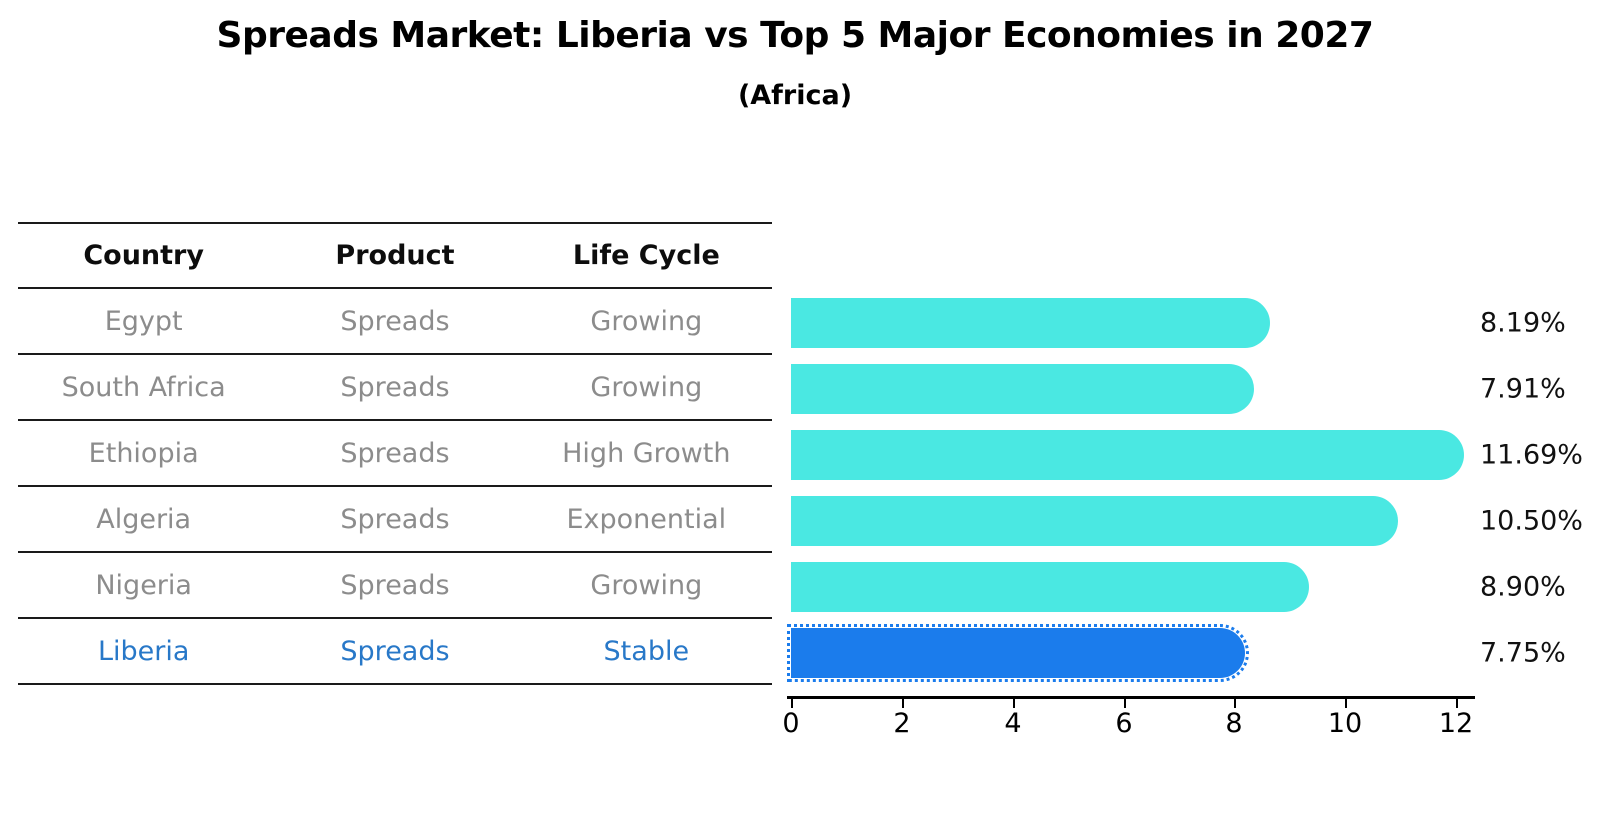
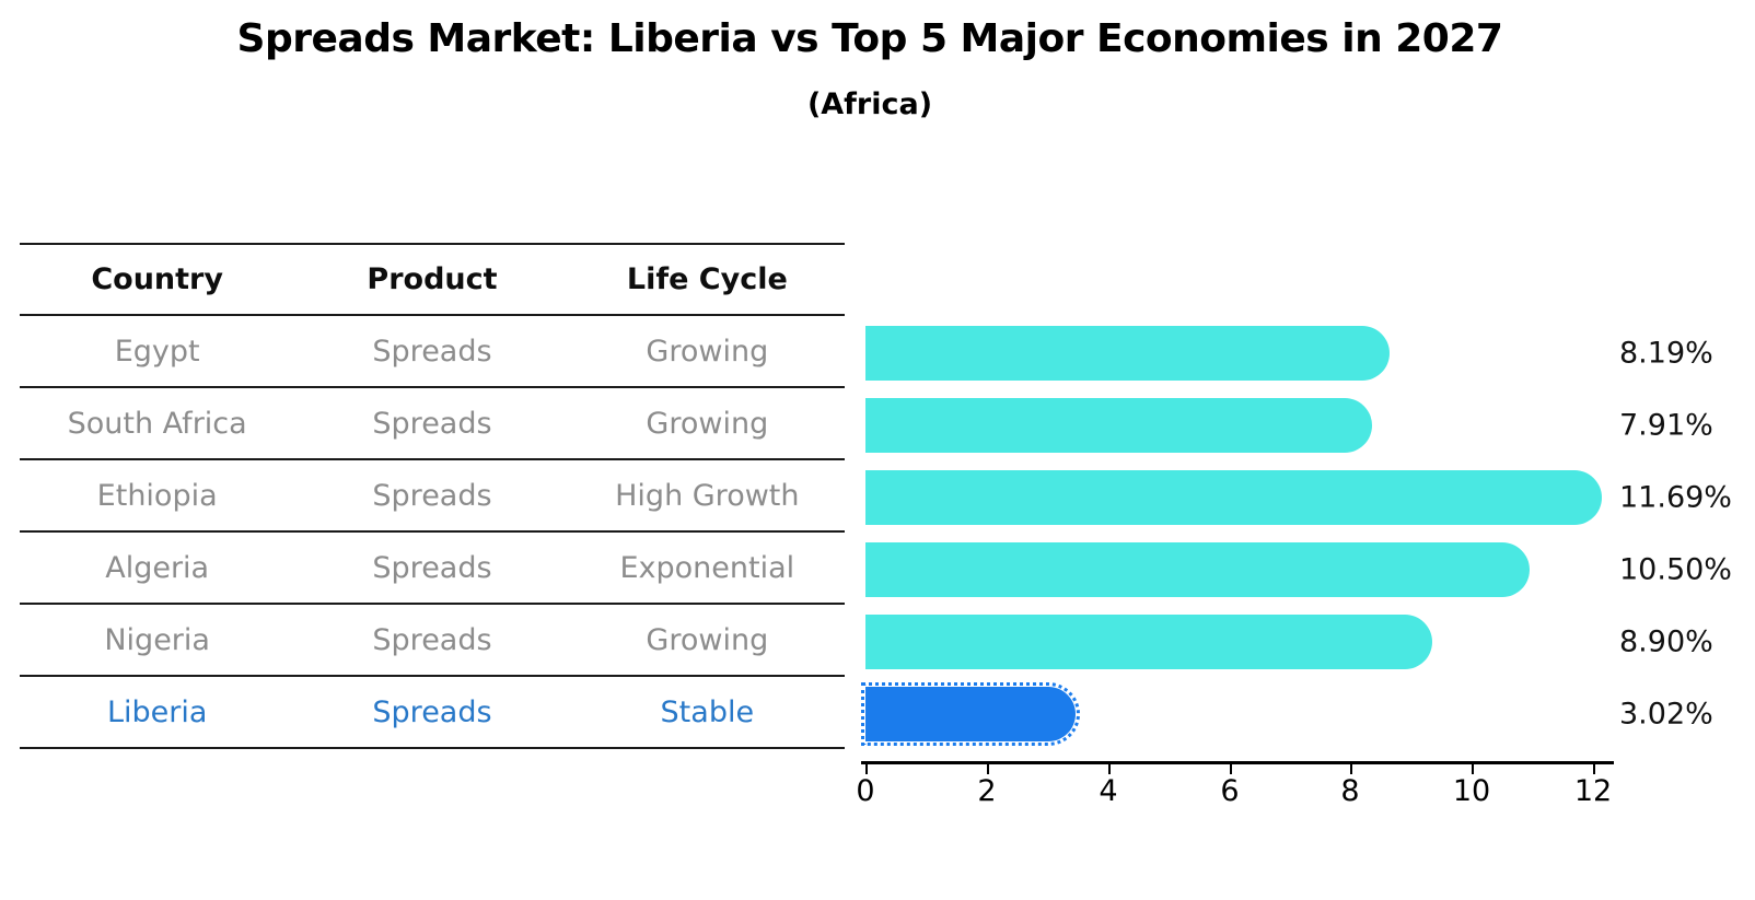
Liberia: 7.75% -> 3.02%
